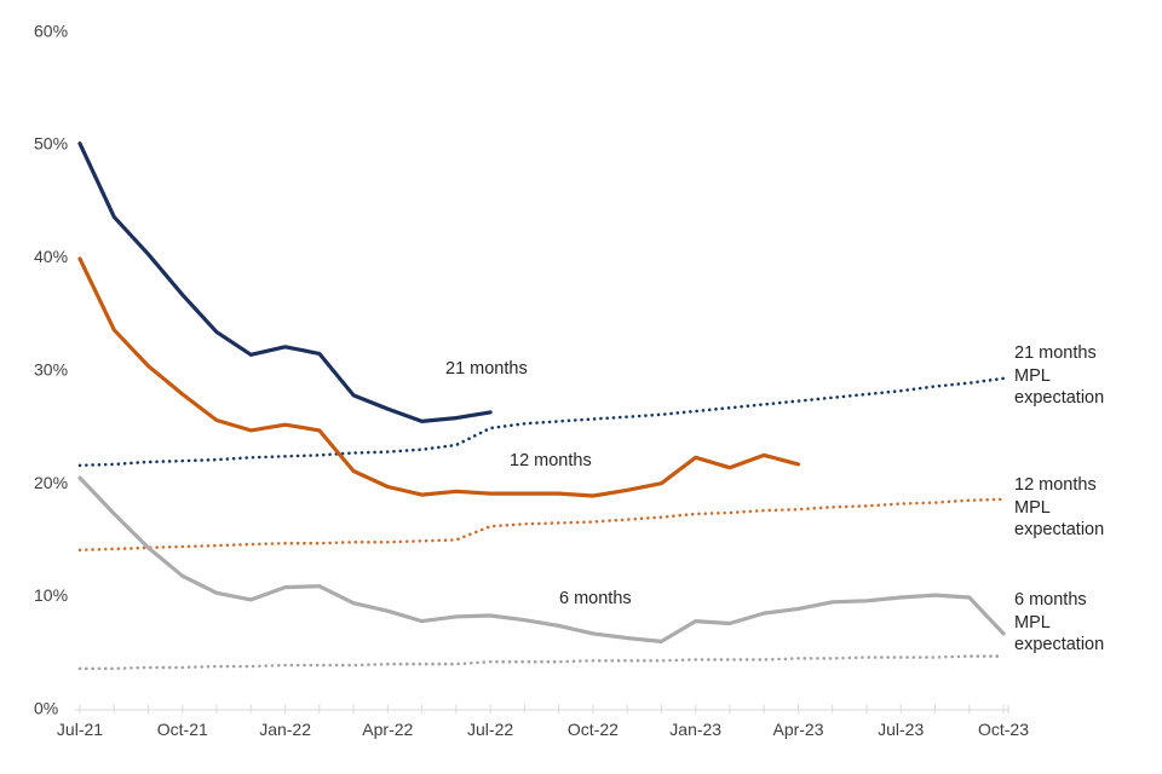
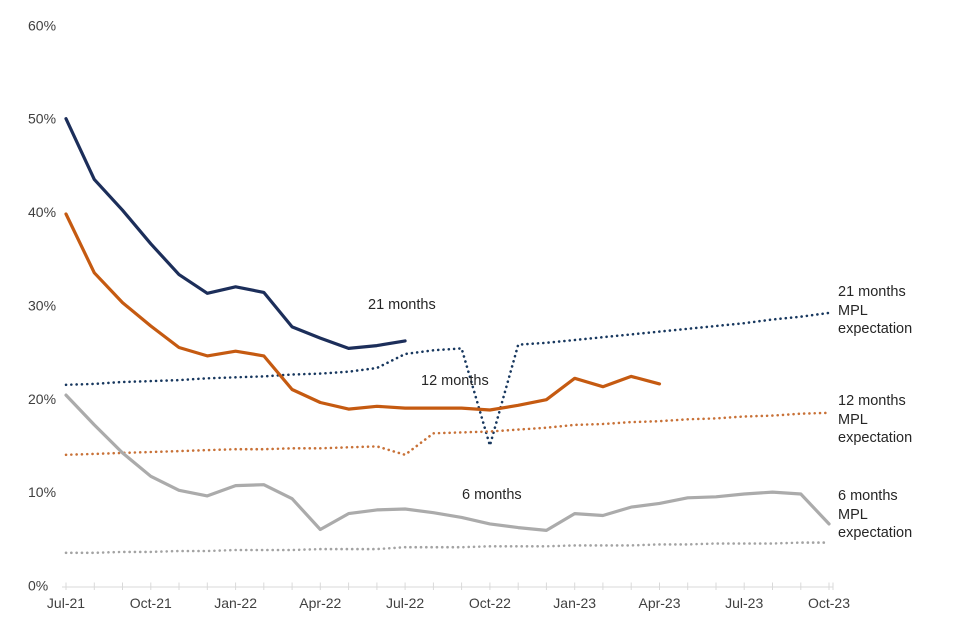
6 months/Apr-22: 9% -> 6%
12 months MPL expectation/Jul-22: 16% -> 14%
21 months MPL expectation/Oct-22: 26% -> 15%
